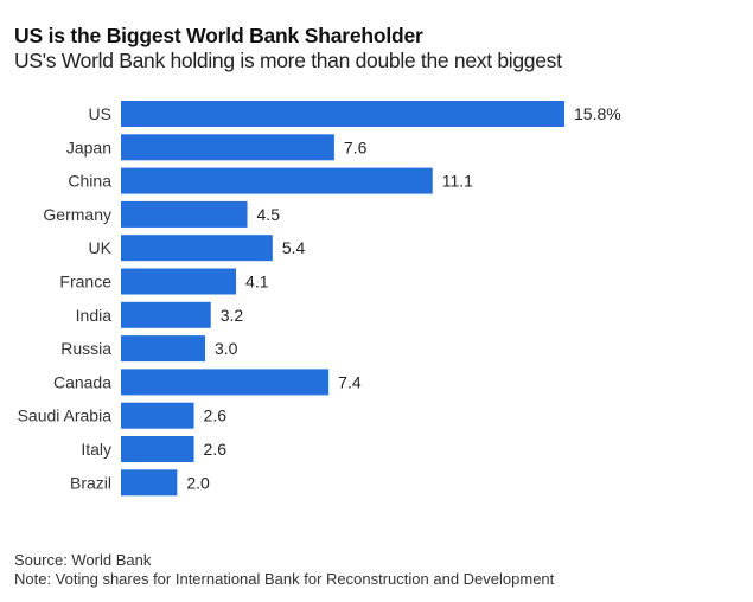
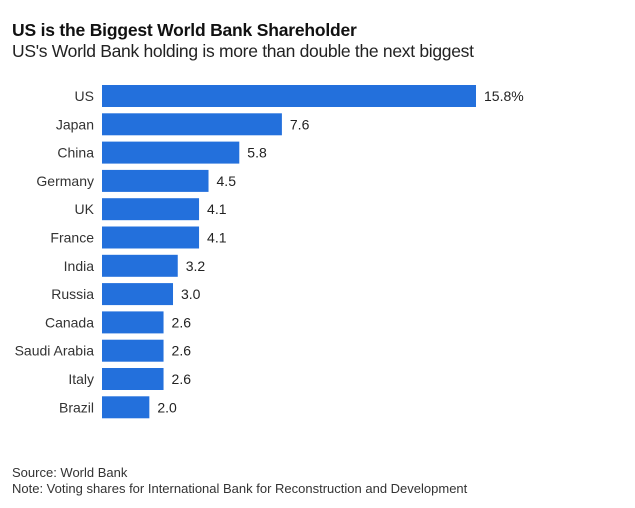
China: 11.1 -> 5.8
UK: 5.4 -> 4.1
Canada: 7.4 -> 2.6
